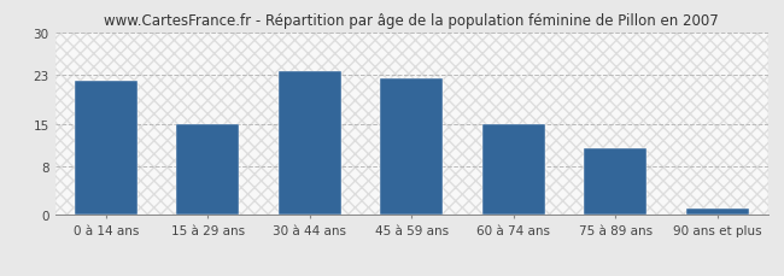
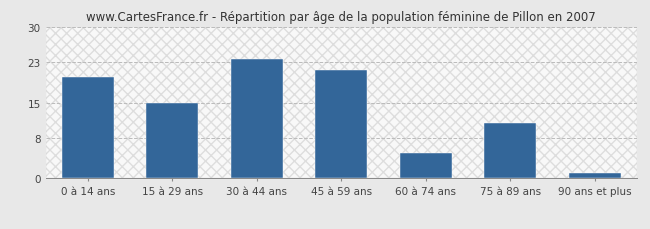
0 à 14 ans: 22.0 -> 20.0
45 à 59 ans: 22.5 -> 21.4
60 à 74 ans: 15.0 -> 5.0
